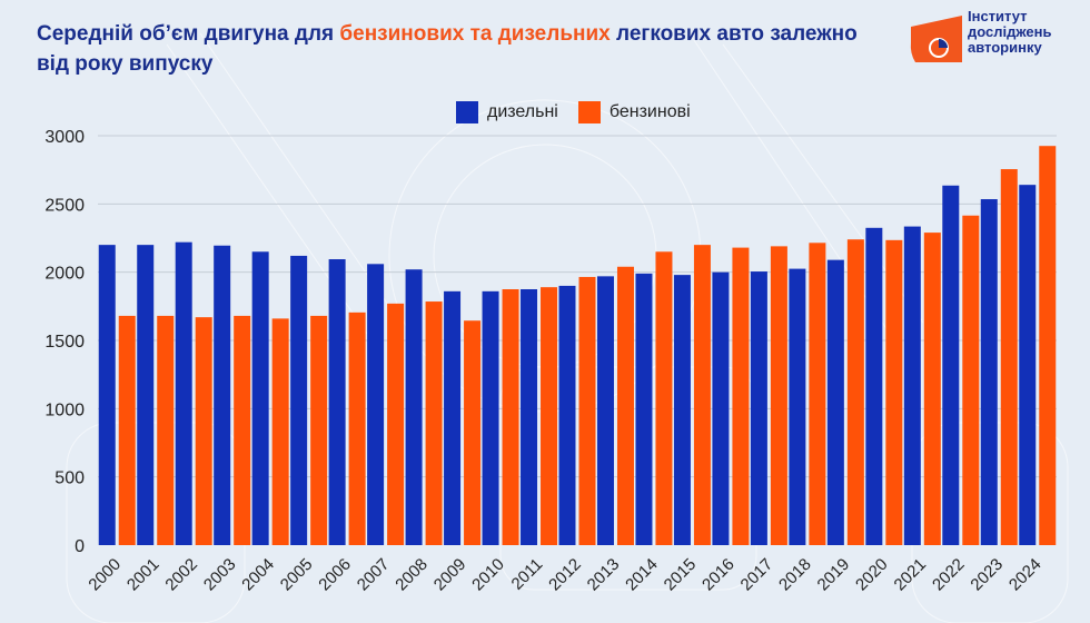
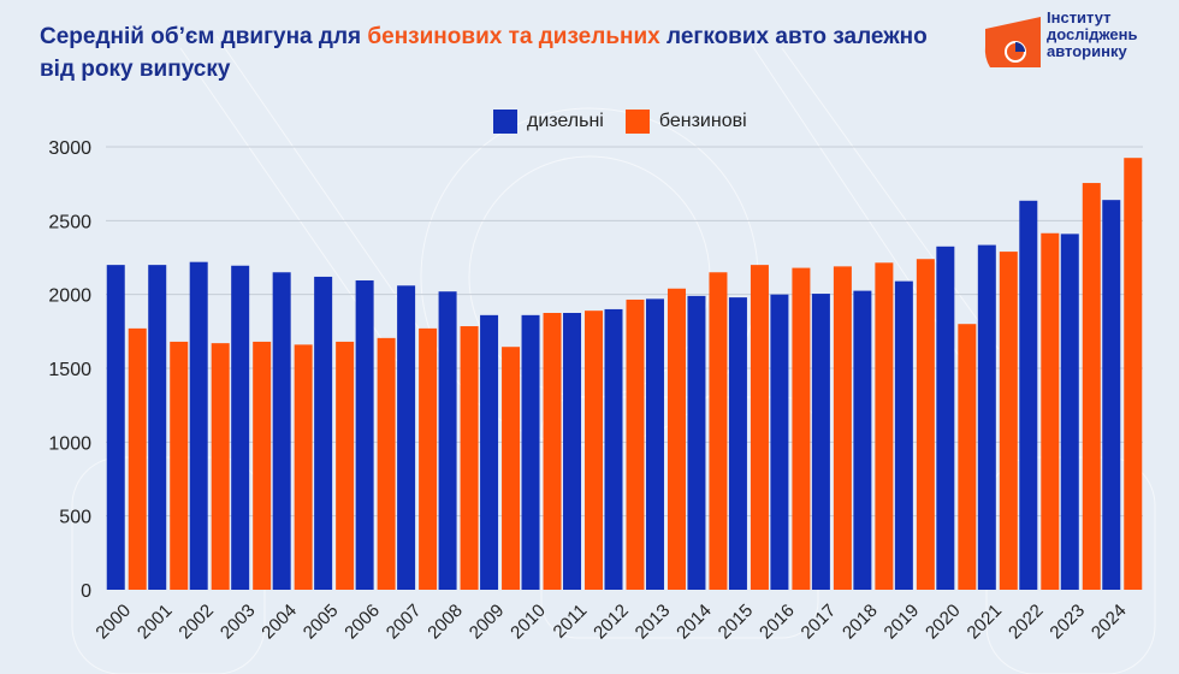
бензинові/2000: 1680 -> 1770
бензинові/2020: 2240 -> 1800
дизельні/2023: 2540 -> 2410
